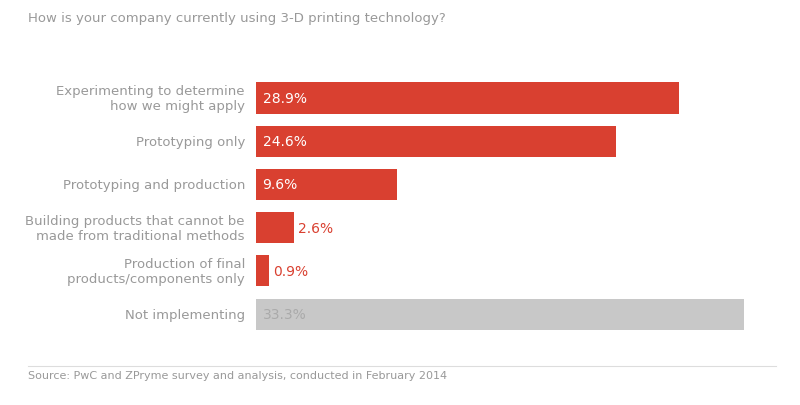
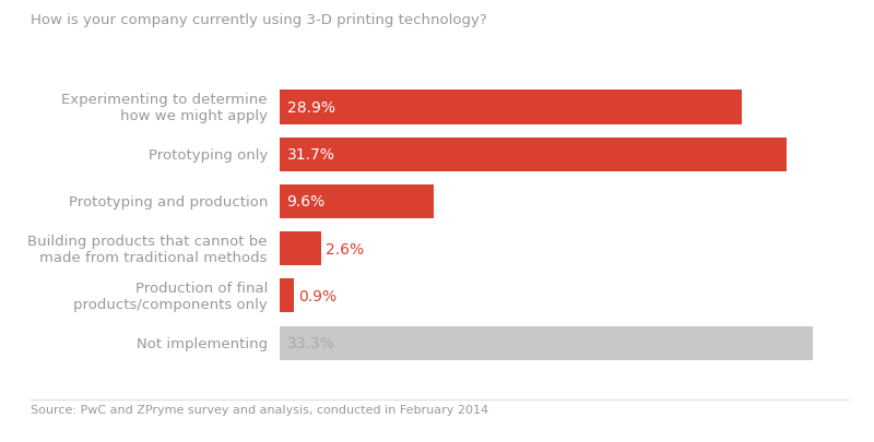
Prototyping only: 24.6% -> 31.7%
